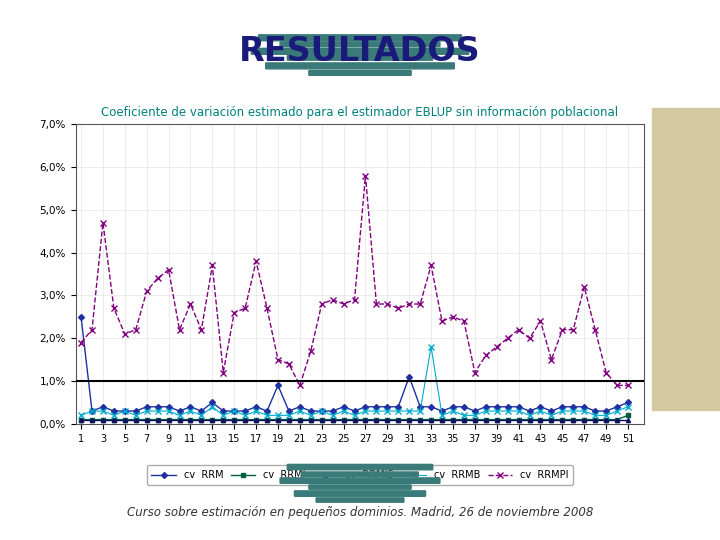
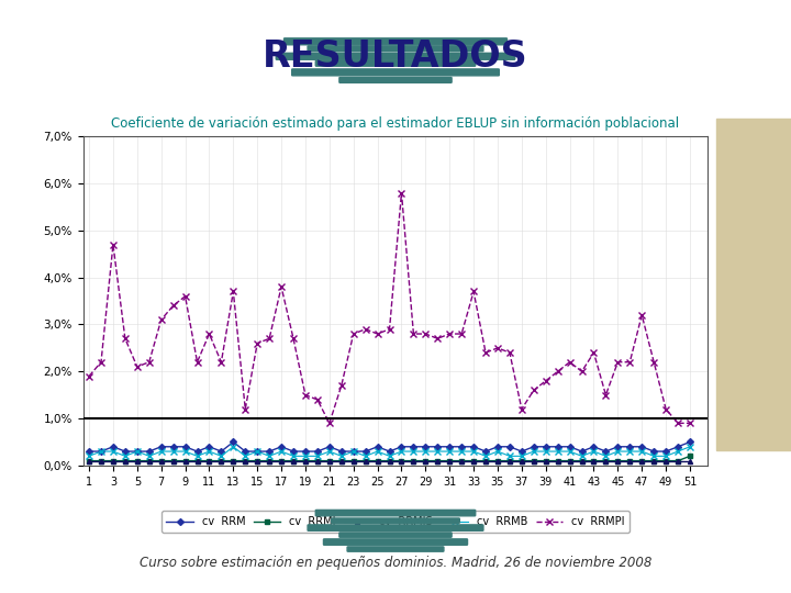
cv RRM/1: 2,5% -> 0,3%
cv RRM/19: 0,9% -> 0,3%
cv RRM/31: 1,1% -> 0,4%
cv RRMB/33: 1,8% -> 0,3%
